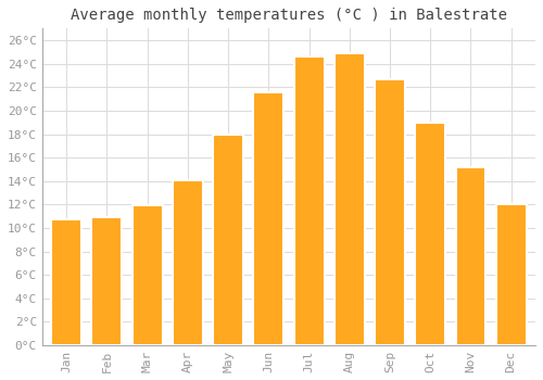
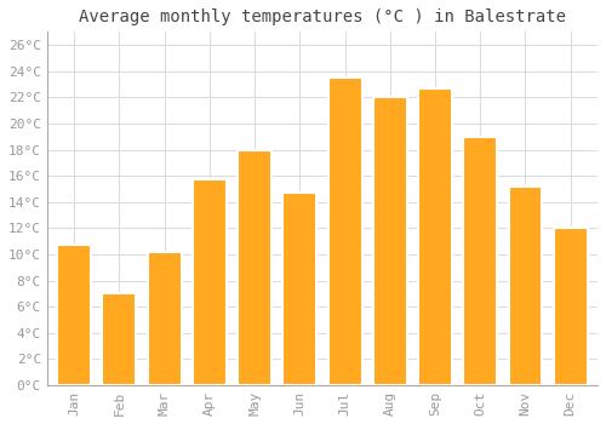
Feb: 10.9°C -> 7.0°C
Mar: 11.9°C -> 10.2°C
Apr: 14.1°C -> 15.7°C
Jun: 21.6°C -> 14.7°C
Jul: 24.6°C -> 23.5°C
Aug: 24.9°C -> 22.0°C
